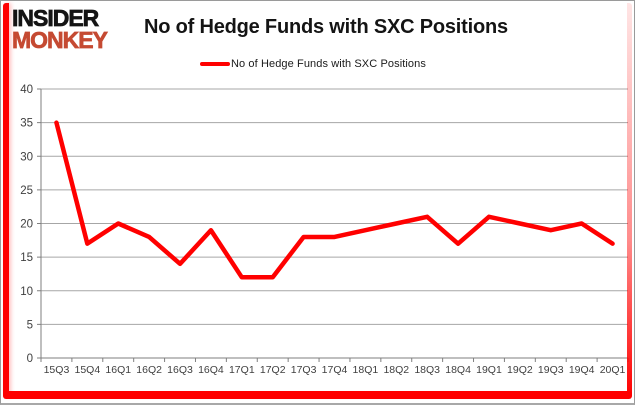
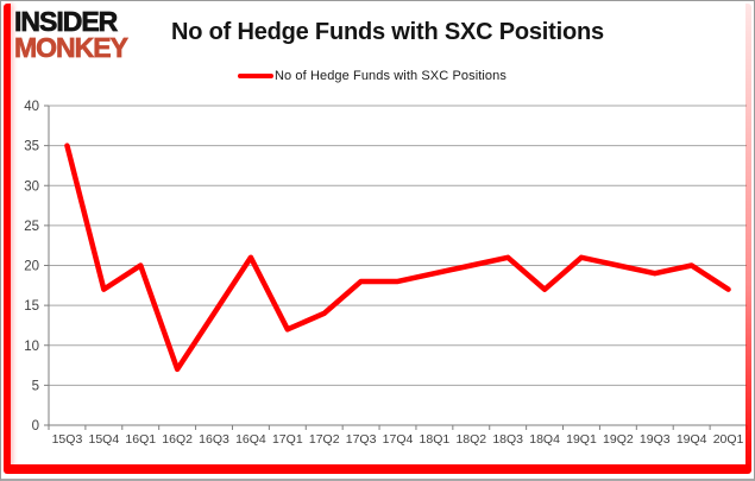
16Q2: 18 -> 7
16Q4: 19 -> 21
17Q2: 12 -> 14
